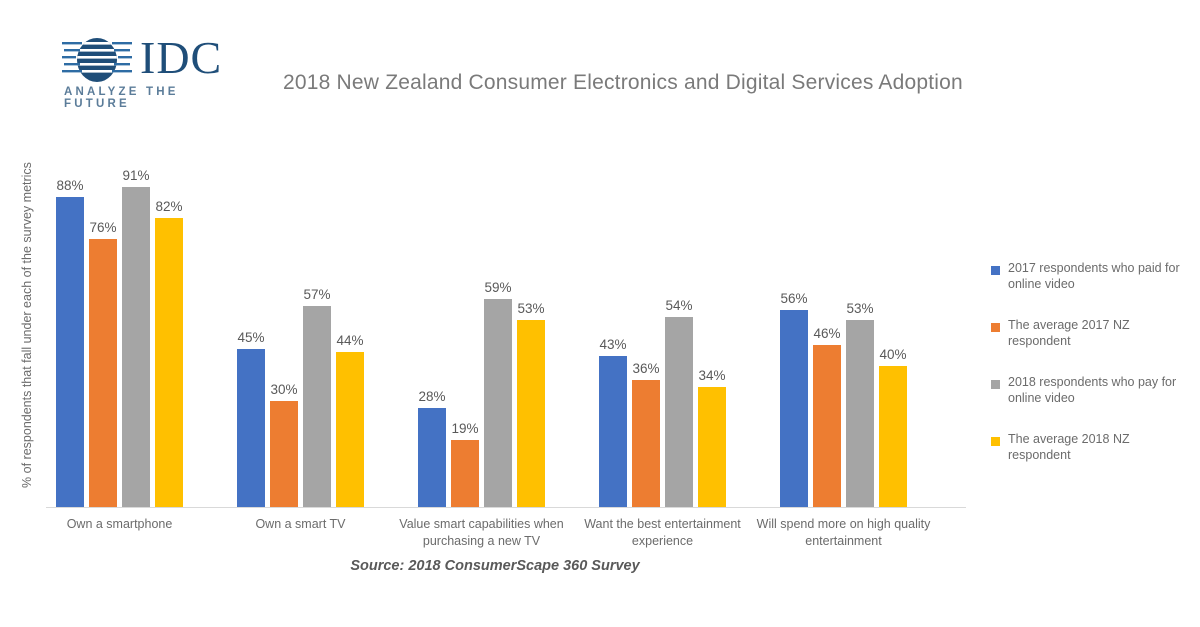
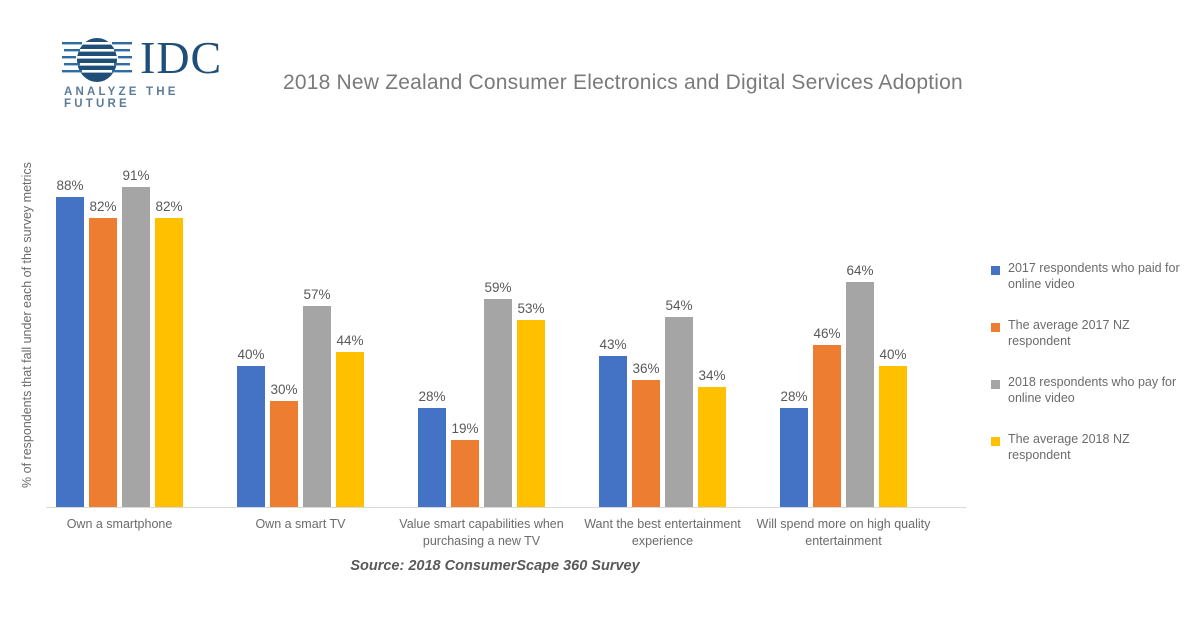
The average 2017 NZ respondent/Own a smartphone: 76% -> 82%
2017 respondents who paid for online video/Own a smart TV: 45% -> 40%
2017 respondents who paid for online video/Will spend more on high quality entertainment: 56% -> 28%
2018 respondents who pay for online video/Will spend more on high quality entertainment: 53% -> 64%
